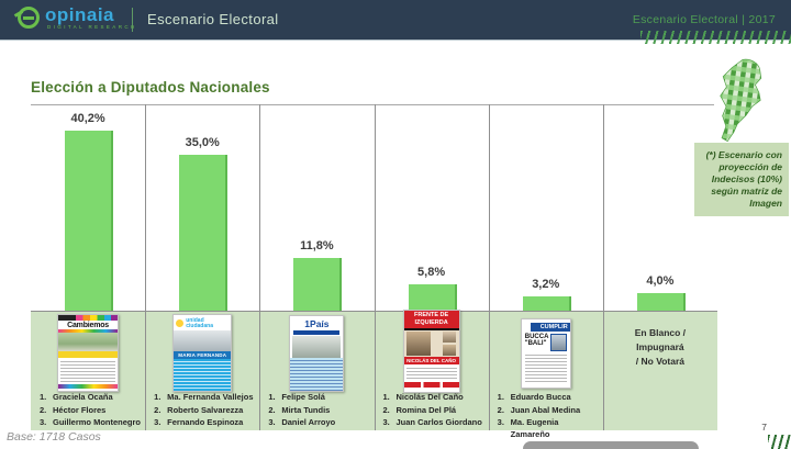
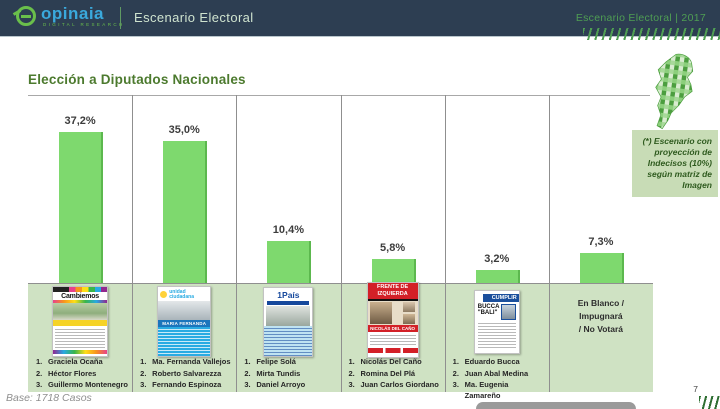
Cambiemos: 40,2% -> 37,2%
1País: 11,8% -> 10,4%
En Blanco / Impugnará / No Votará: 4,0% -> 7,3%
